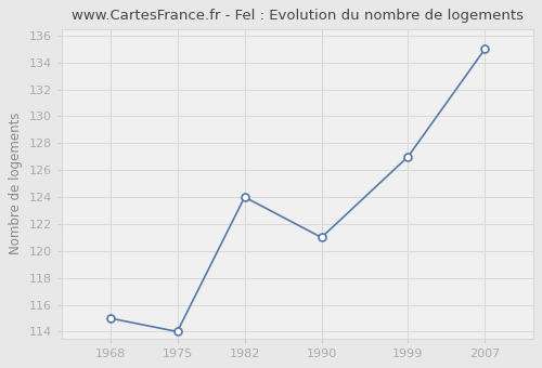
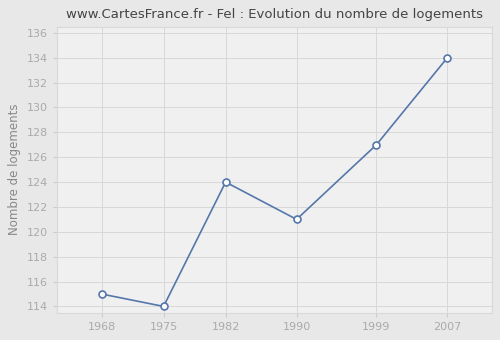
2007: 135 -> 134
